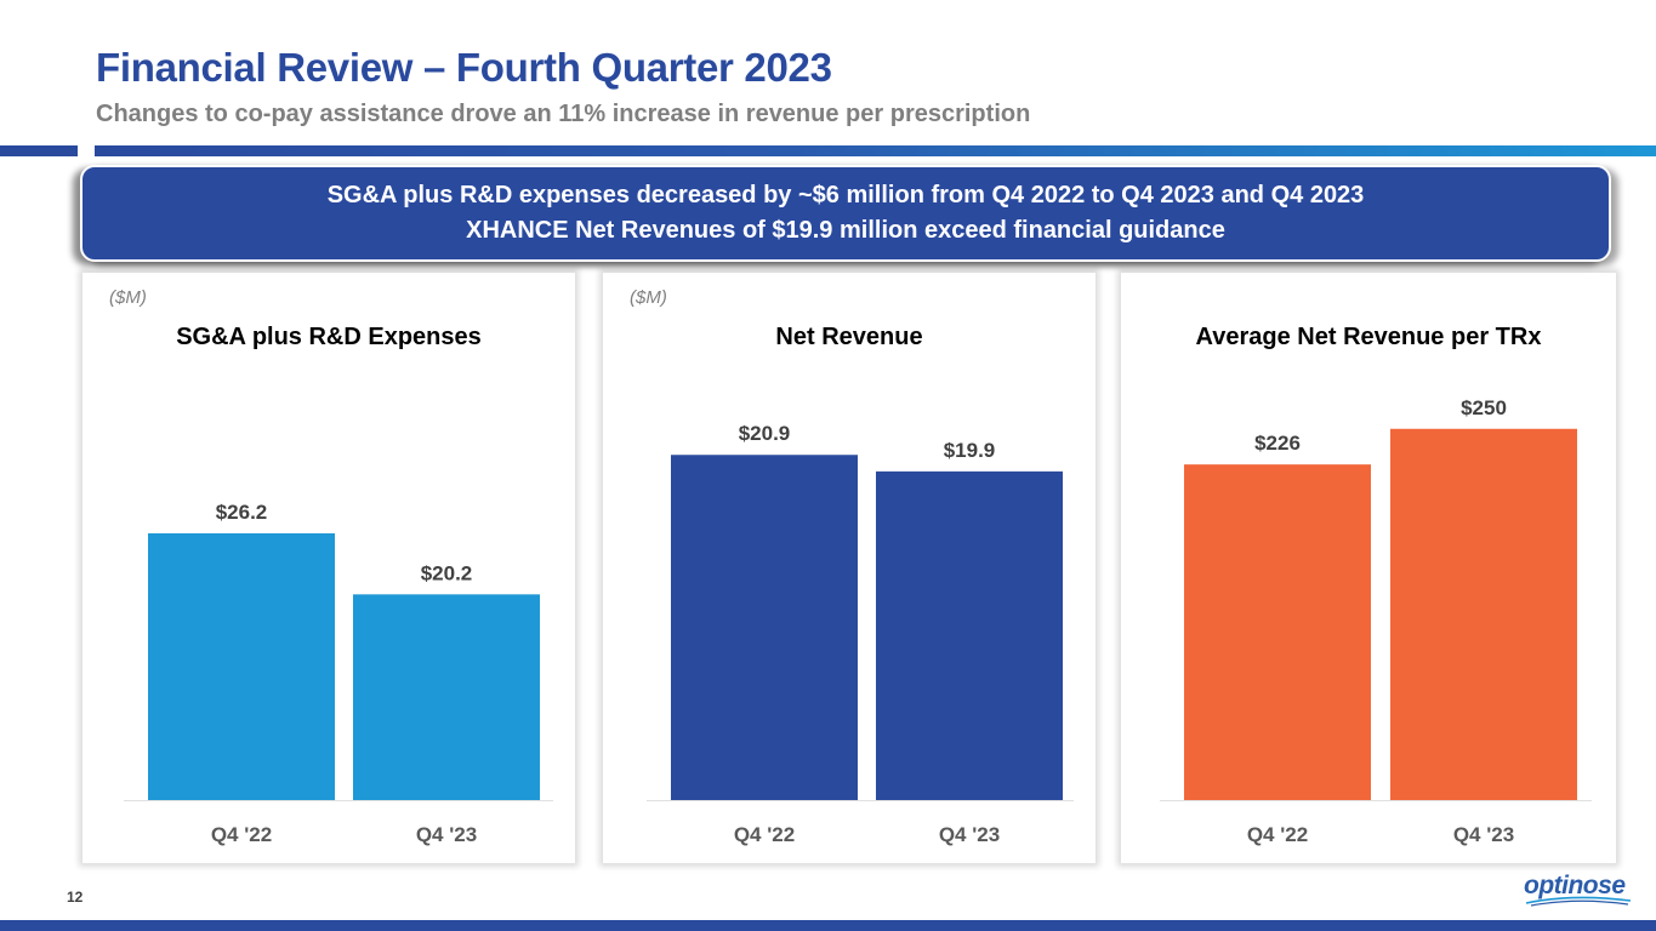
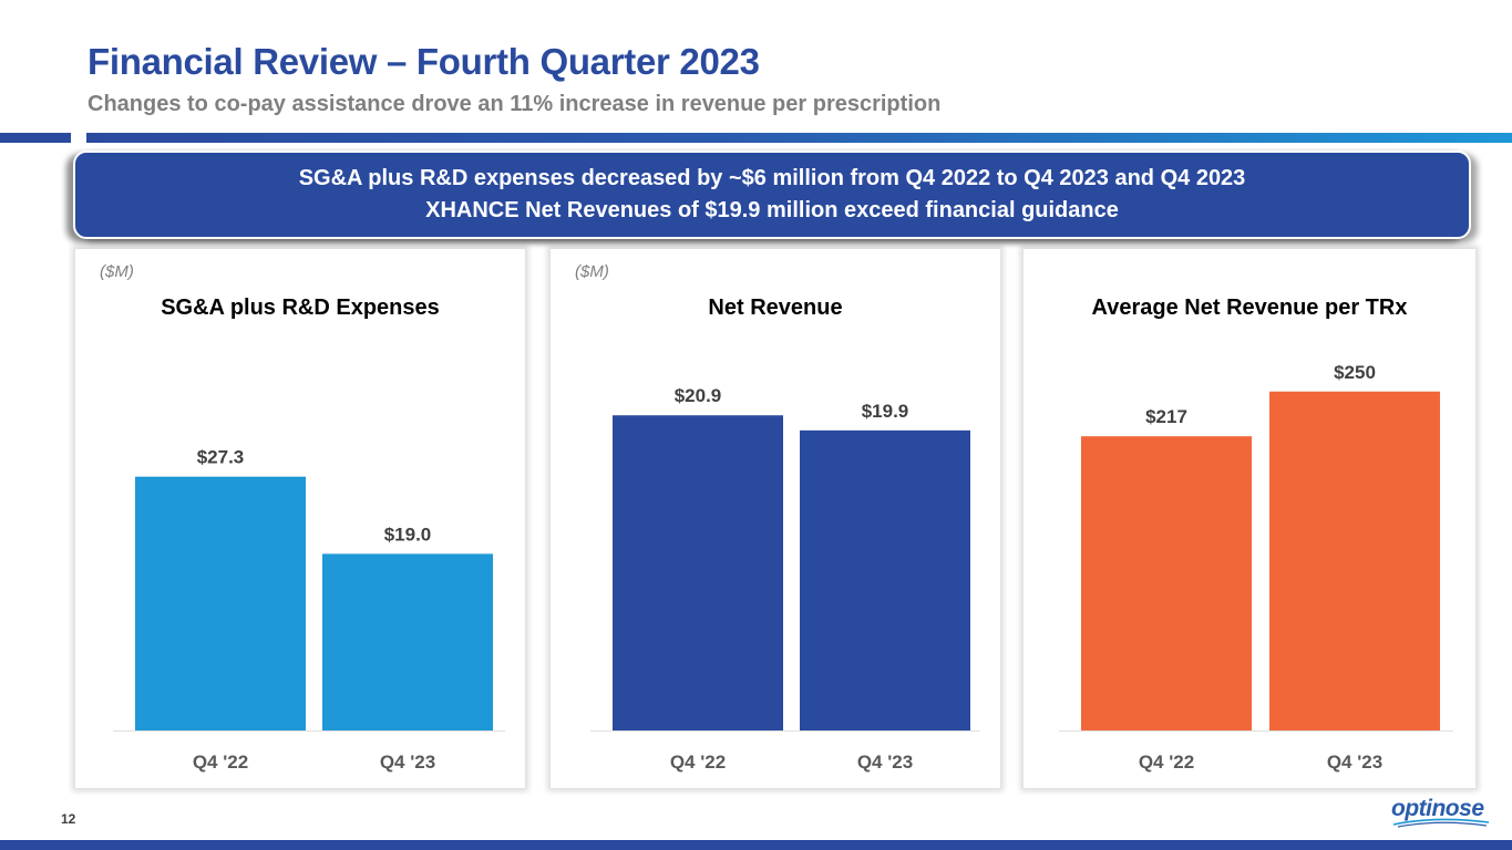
SG&A plus R&D Expenses/Q4 '22: $26.2 -> $27.3
SG&A plus R&D Expenses/Q4 '23: $20.2 -> $19.0
Average Net Revenue per TRx/Q4 '22: $226 -> $217
